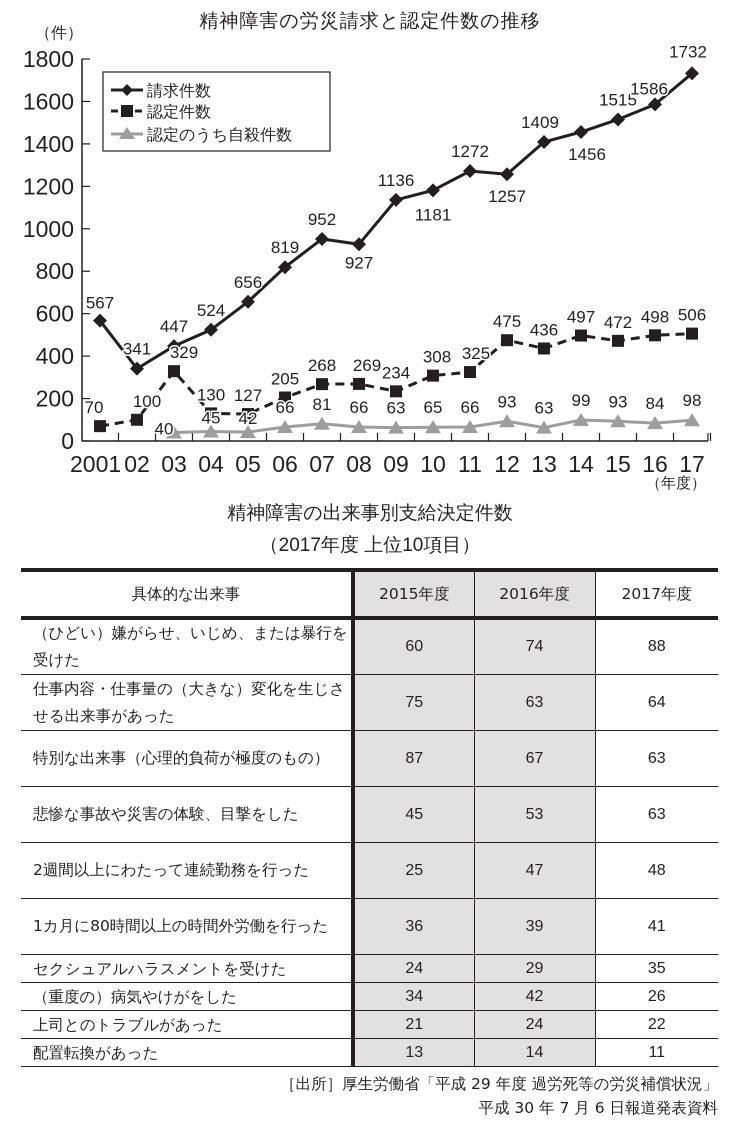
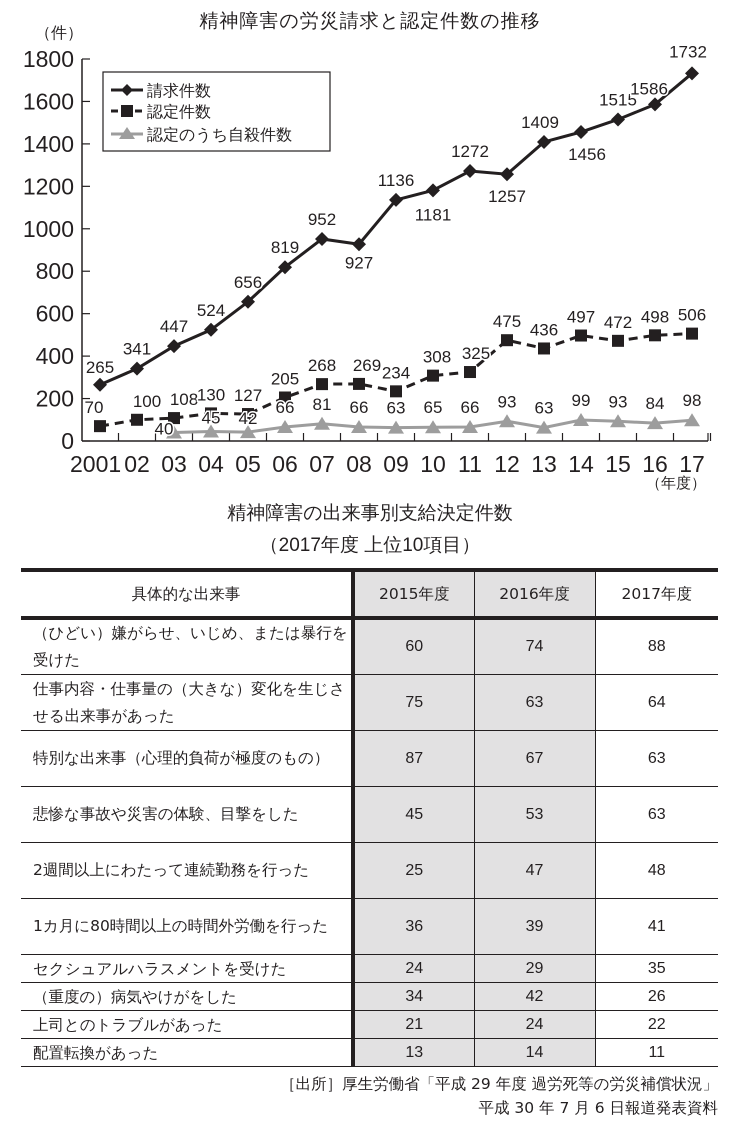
請求件数/2001: 567 -> 265
認定件数/03: 329 -> 108
